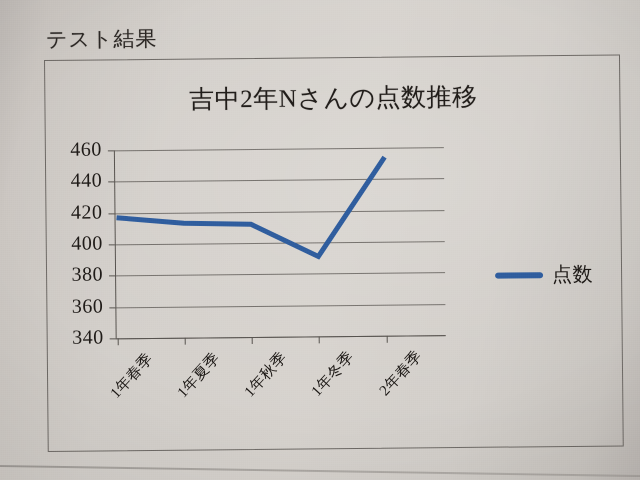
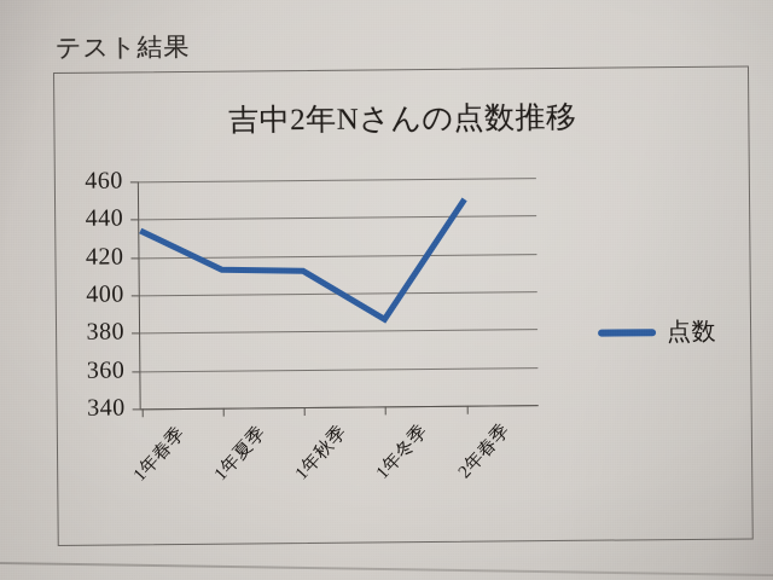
1年春季: 417 -> 434
1年冬季: 391 -> 386
2年春季: 454 -> 449
